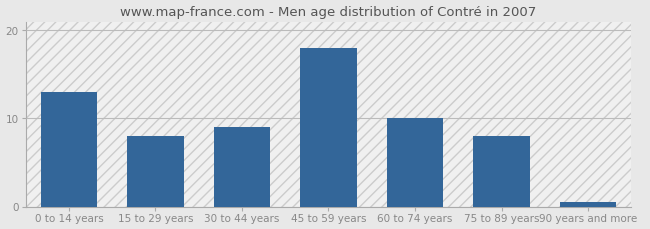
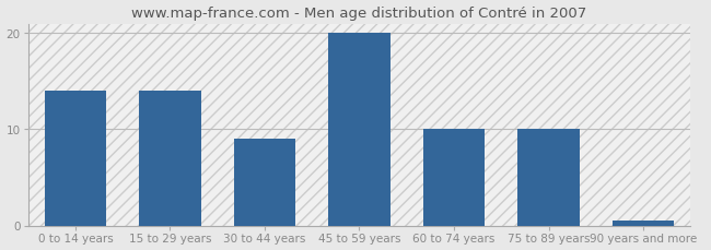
0 to 14 years: 13.0 -> 14.0
15 to 29 years: 8.0 -> 14.0
45 to 59 years: 18.0 -> 20.0
75 to 89 years: 8.0 -> 10.0
